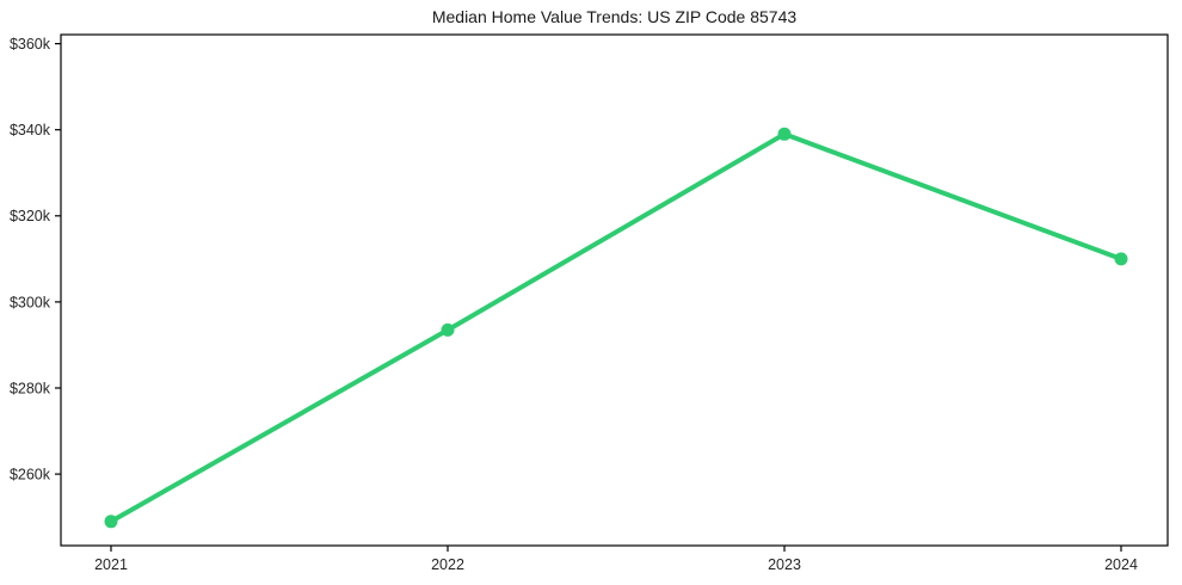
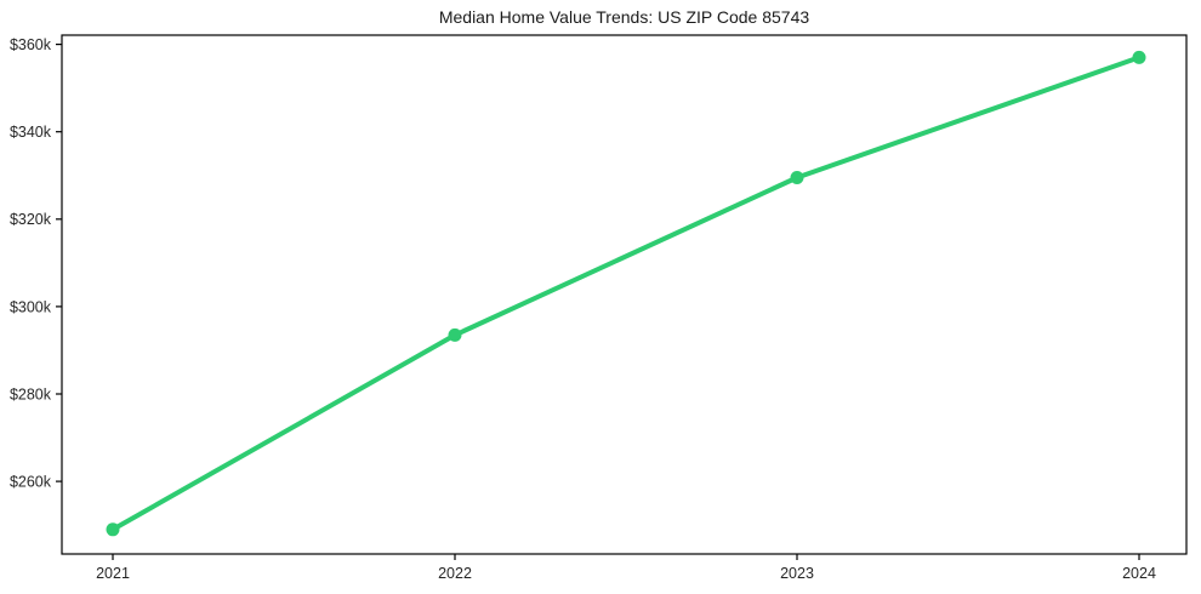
2023: $339k -> $330k
2024: $310k -> $357k
